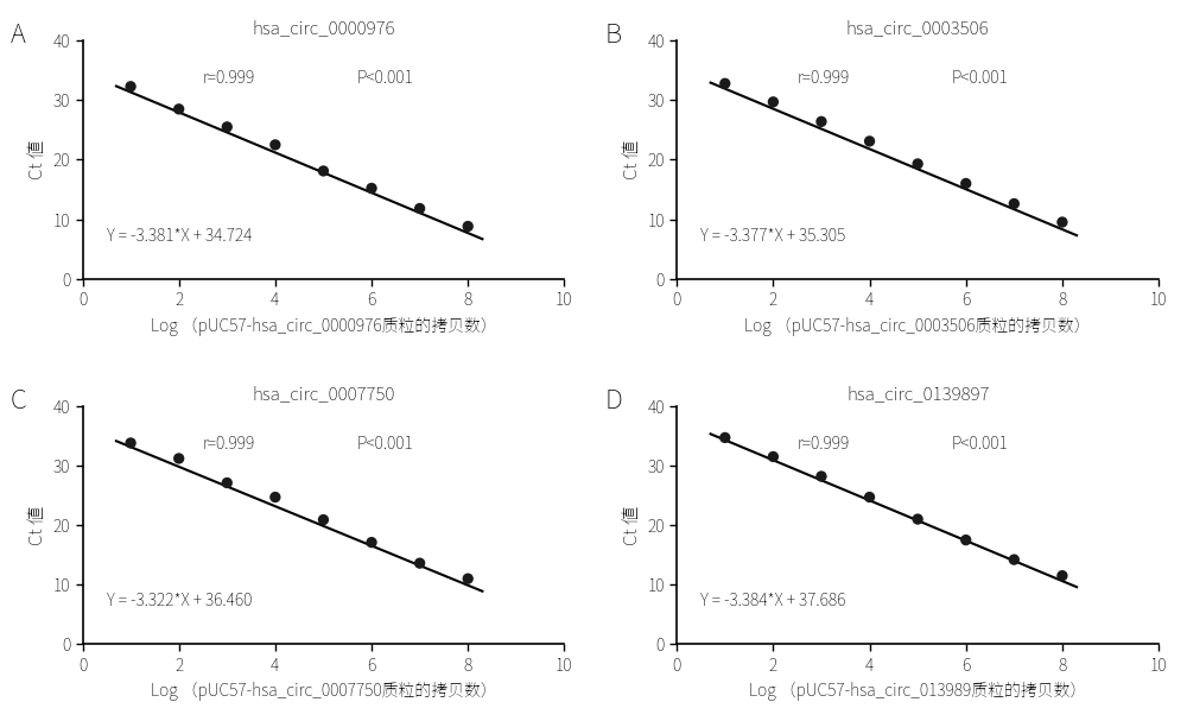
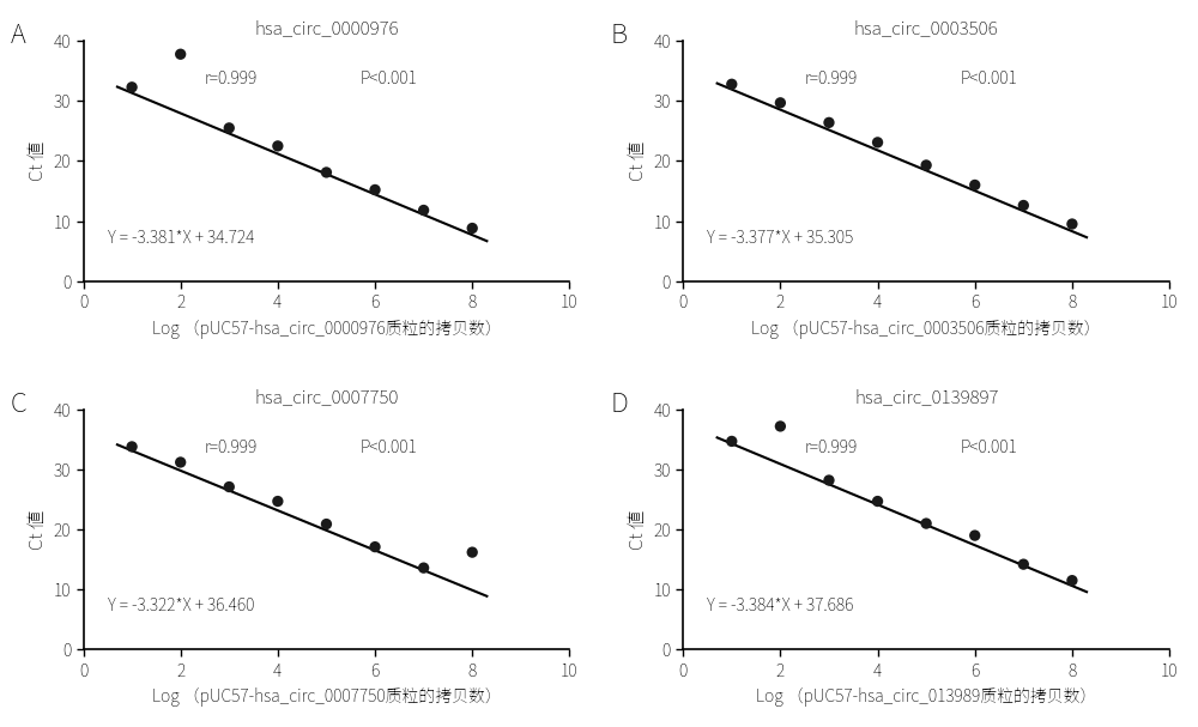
hsa_circ_0000976/2: 28.5 -> 37.8
hsa_circ_0007750/8: 11.0 -> 16.2
hsa_circ_0139897/2: 31.5 -> 37.2
hsa_circ_0139897/6: 17.5 -> 19.0
